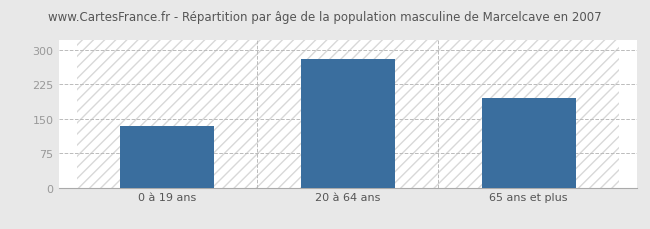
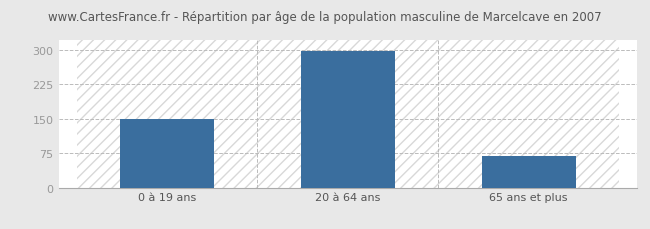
0 à 19 ans: 135 -> 150
20 à 64 ans: 280 -> 297
65 ans et plus: 195 -> 68
